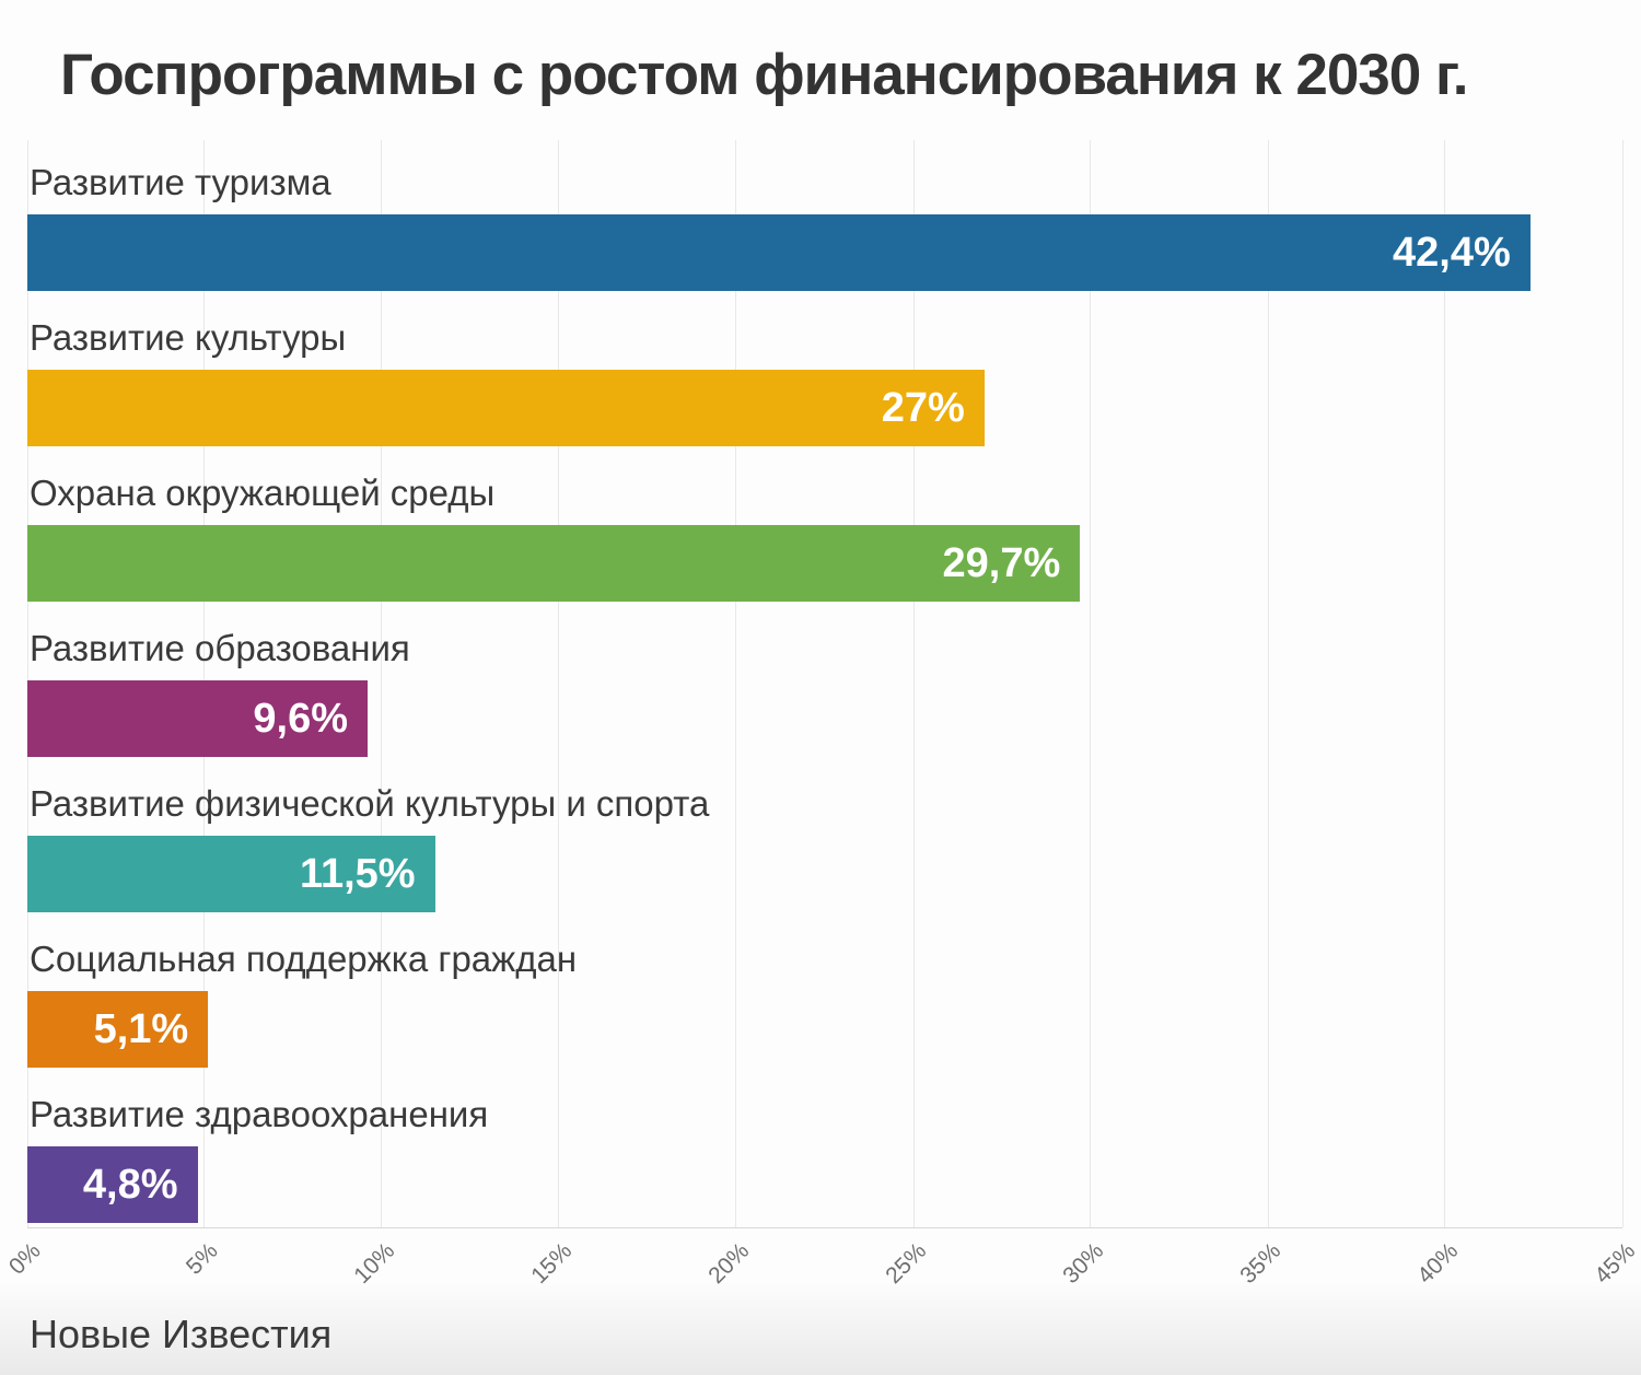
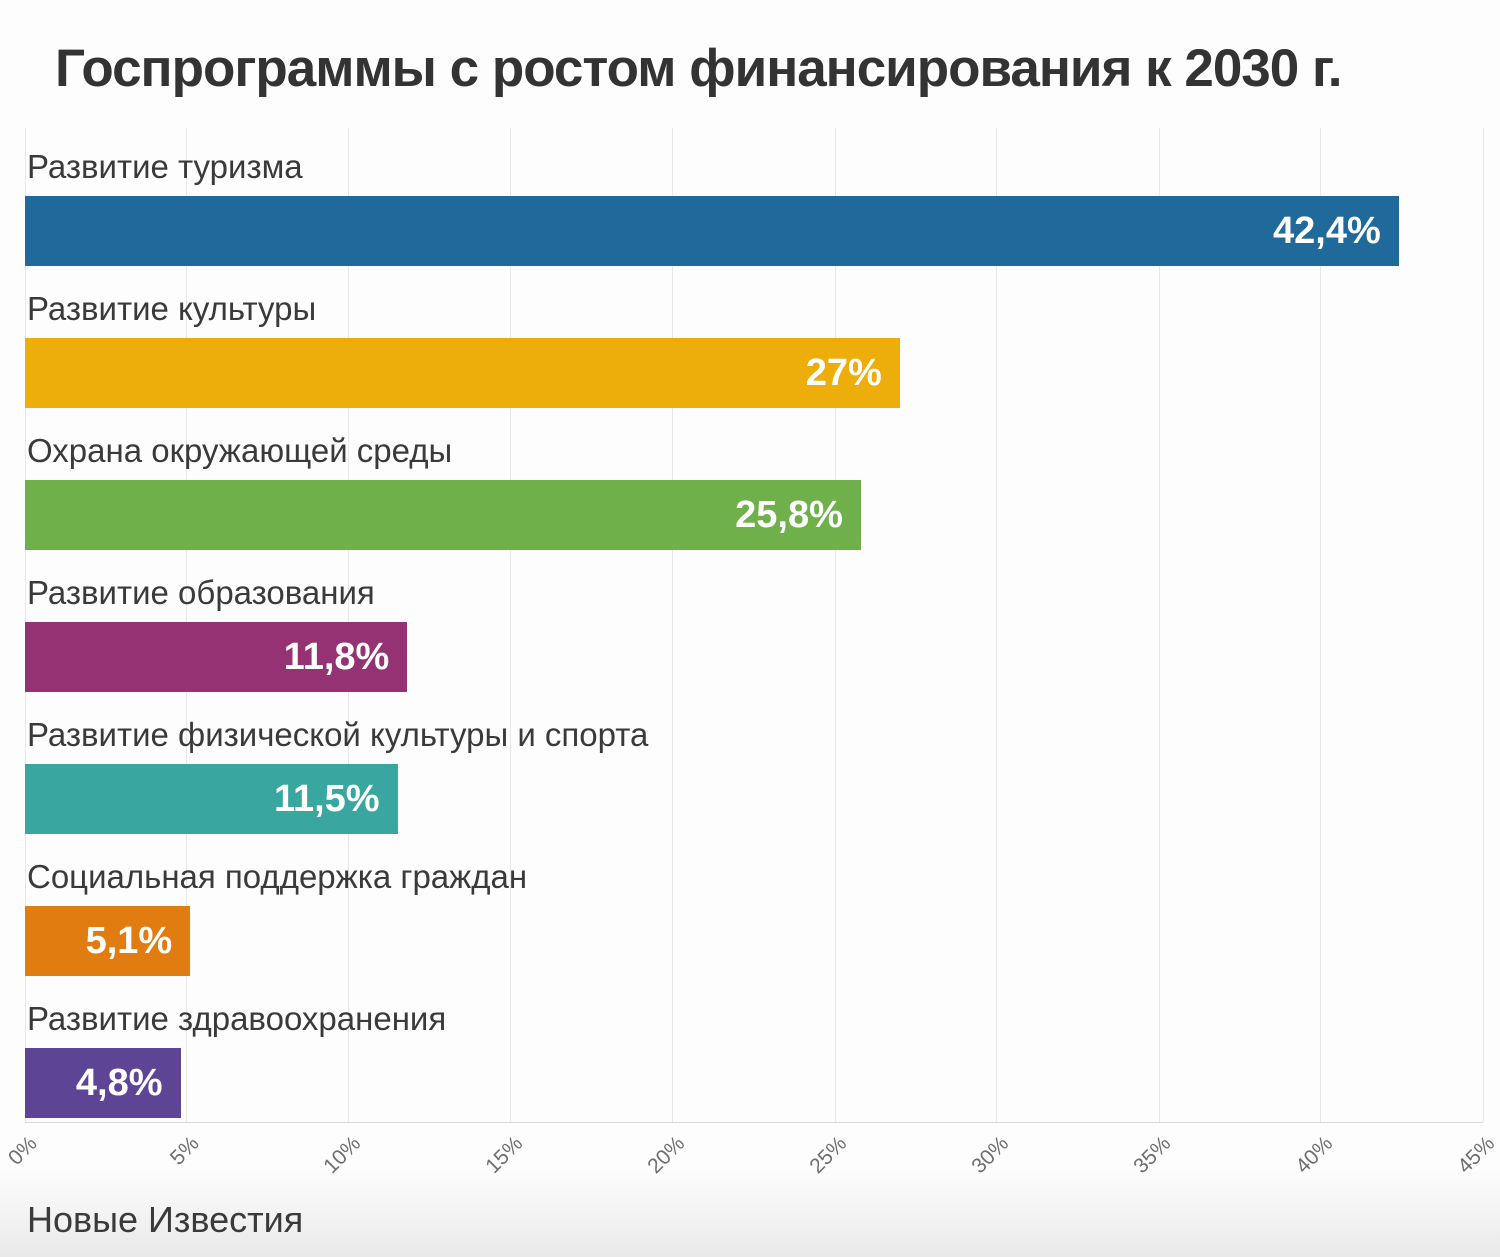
Охрана окружающей среды: 29,7% -> 25,8%
Развитие образования: 9,6% -> 11,8%
